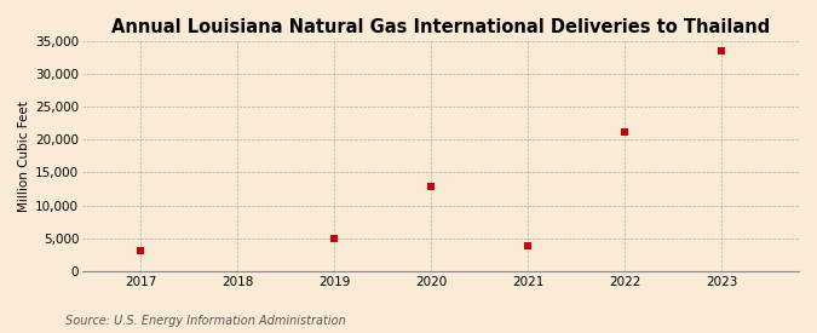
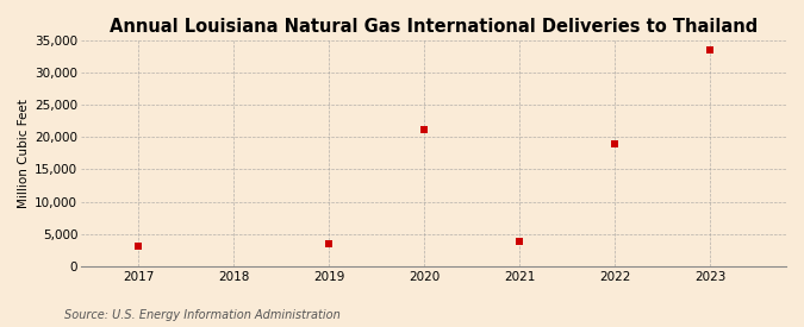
2019: 5,000 -> 3,500
2020: 12,800 -> 21,200
2022: 21,200 -> 19,000
